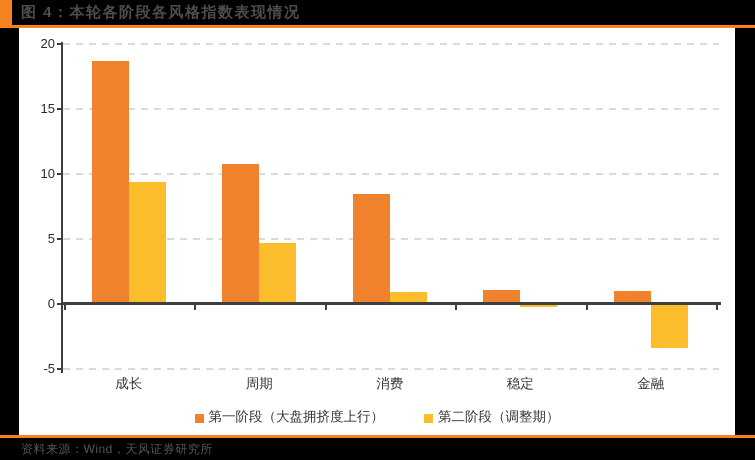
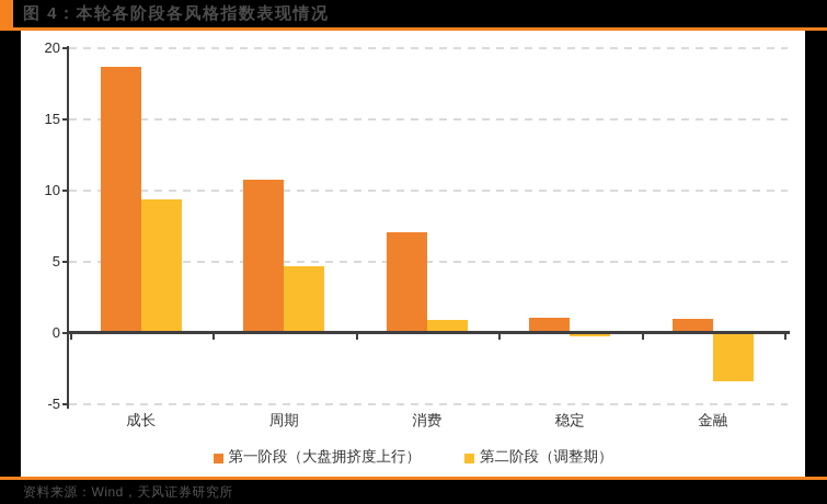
第一阶段（大盘拥挤度上行）/消费: 8.5 -> 7.1
